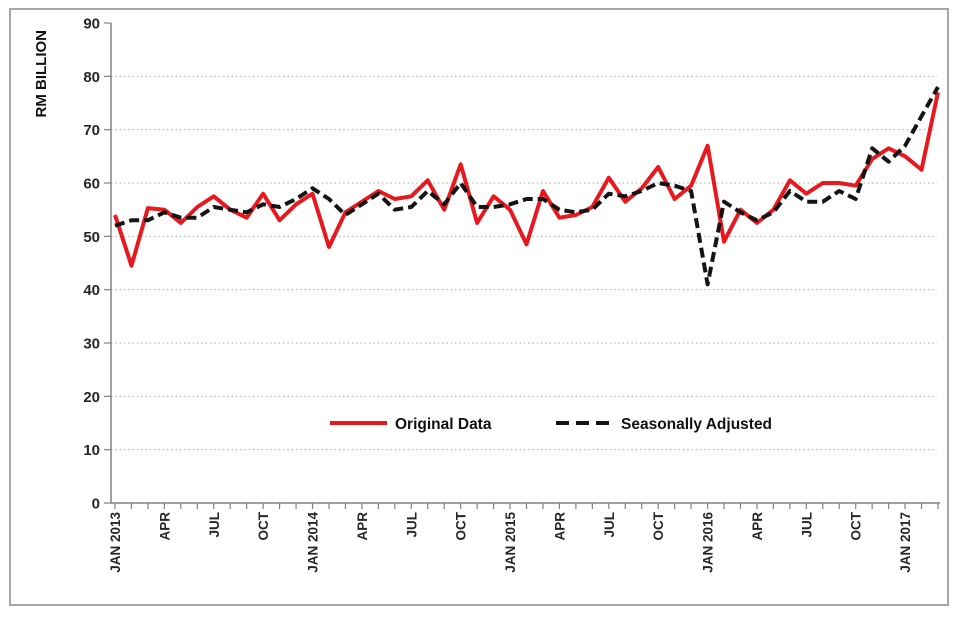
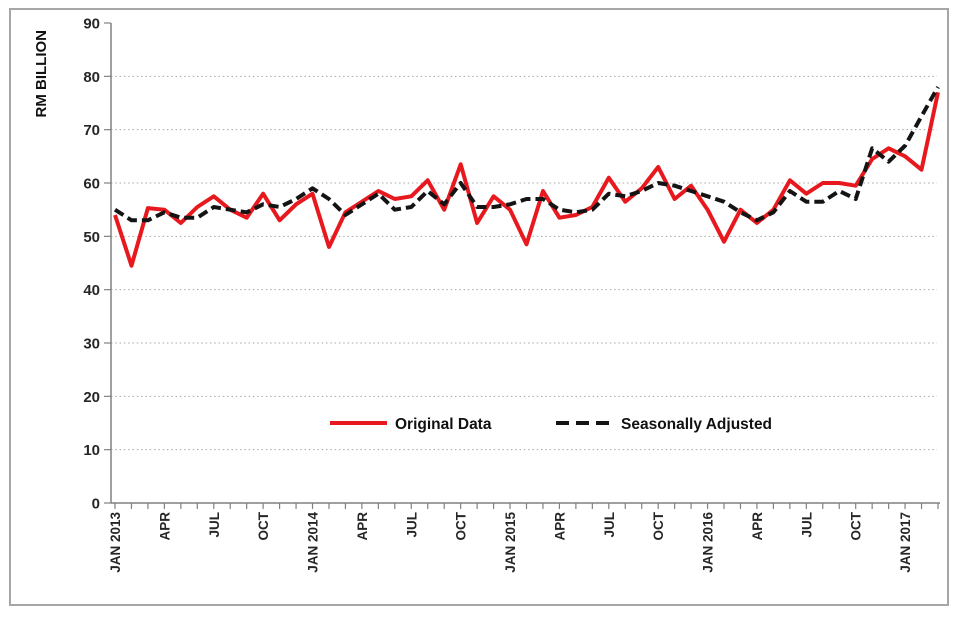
Seasonally Adjusted/JAN 2013: 52 -> 55
Original Data/JAN 2016: 67 -> 55
Seasonally Adjusted/JAN 2016: 41 -> 58
